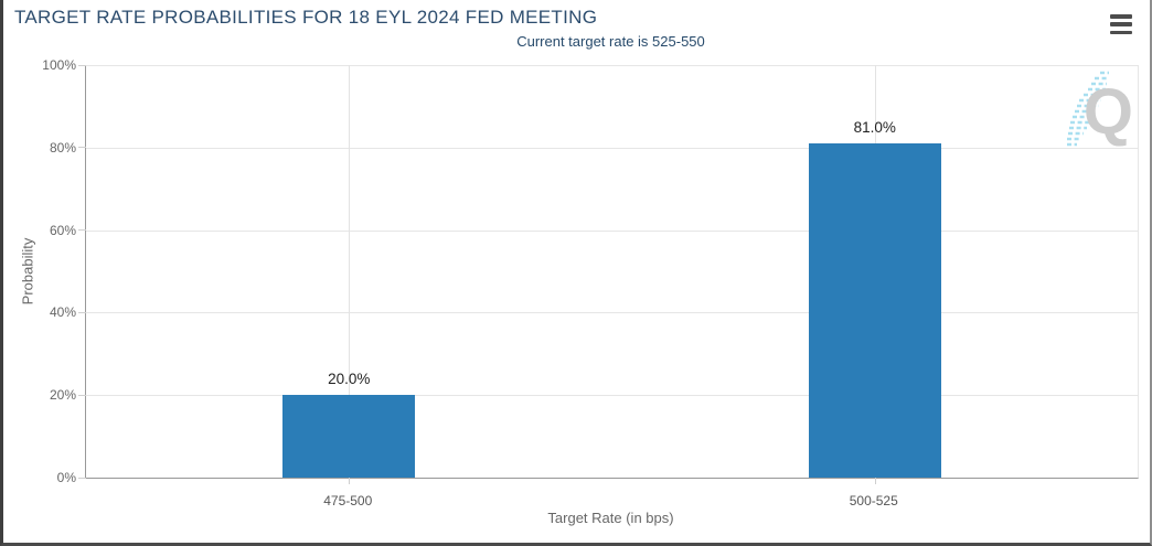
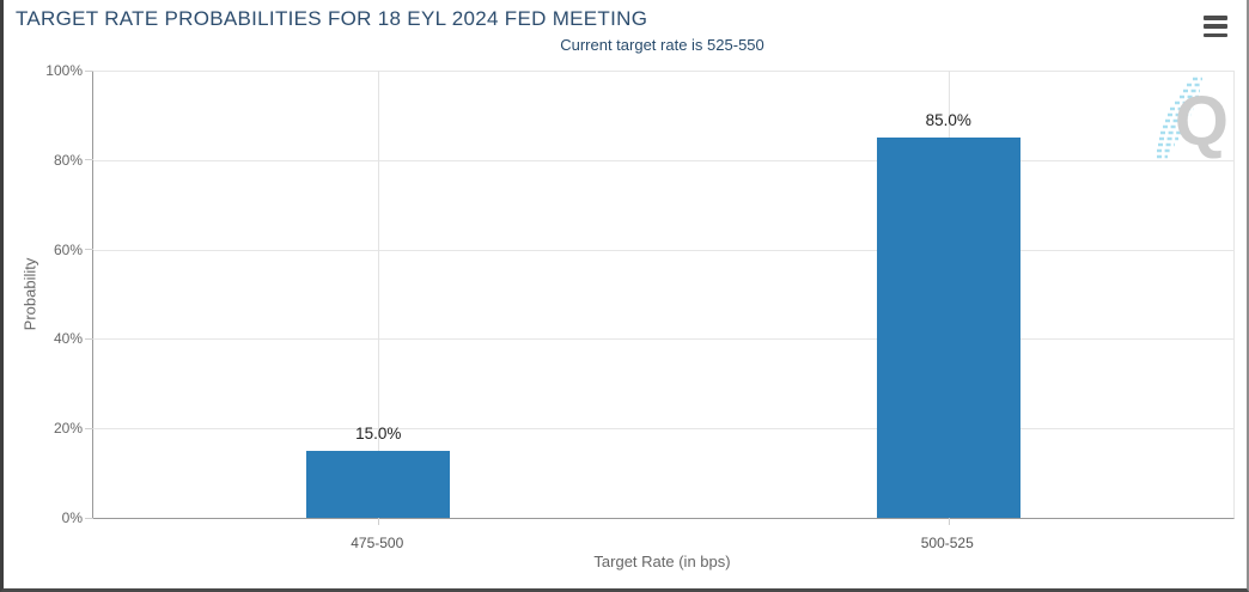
475-500: 20.0% -> 15.0%
500-525: 81.0% -> 85.0%
